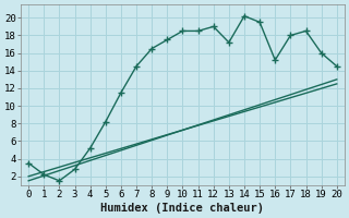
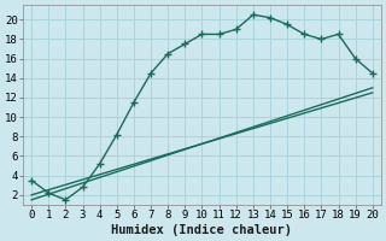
13: 17.2 -> 20.5
16: 15.2 -> 18.5
